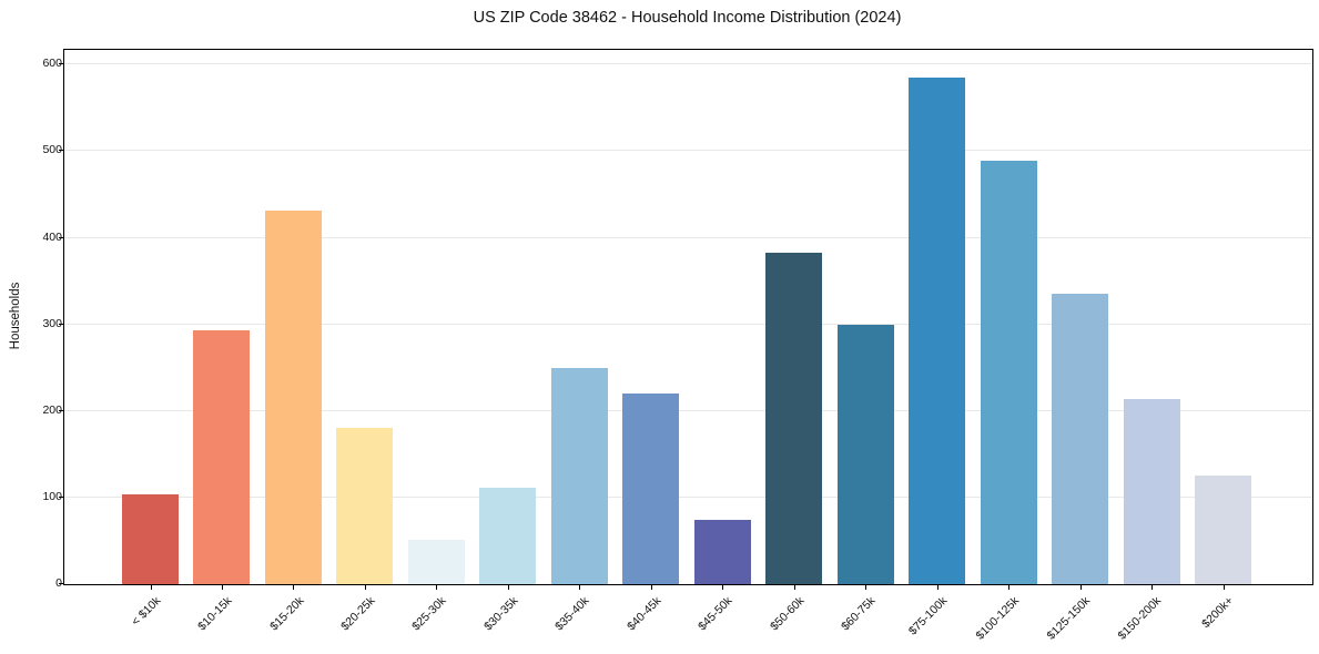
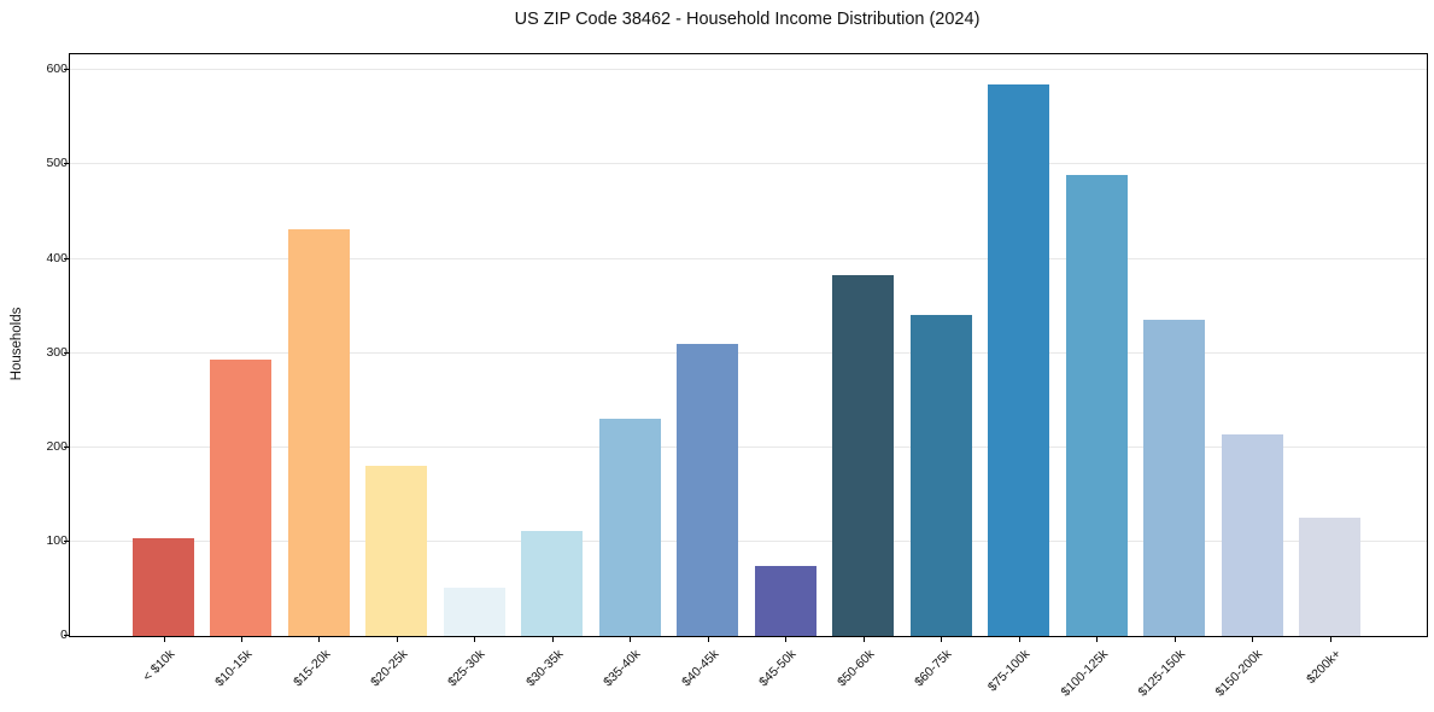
$35-40k: 250 -> 230
$40-45k: 220 -> 310
$60-75k: 300 -> 340
